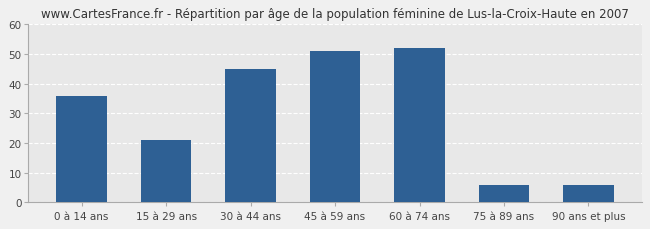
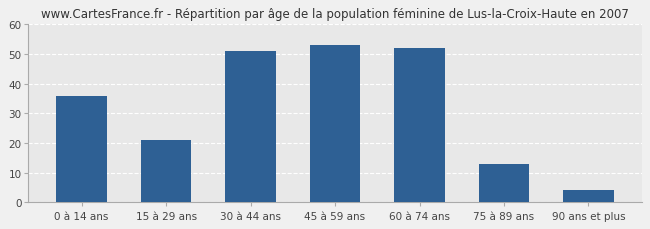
30 à 44 ans: 45 -> 51
45 à 59 ans: 51 -> 53
75 à 89 ans: 6 -> 13
90 ans et plus: 6 -> 4
